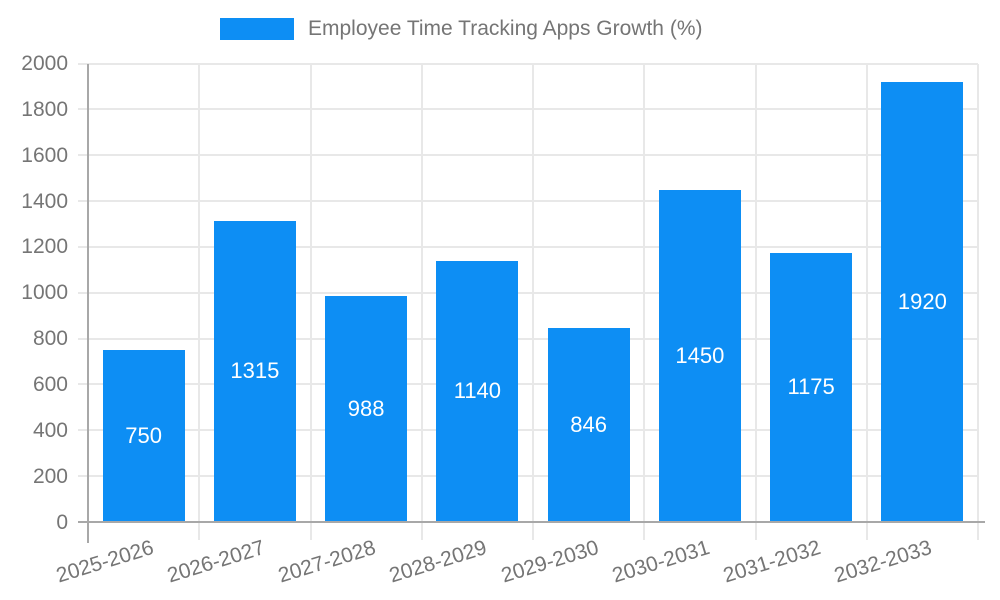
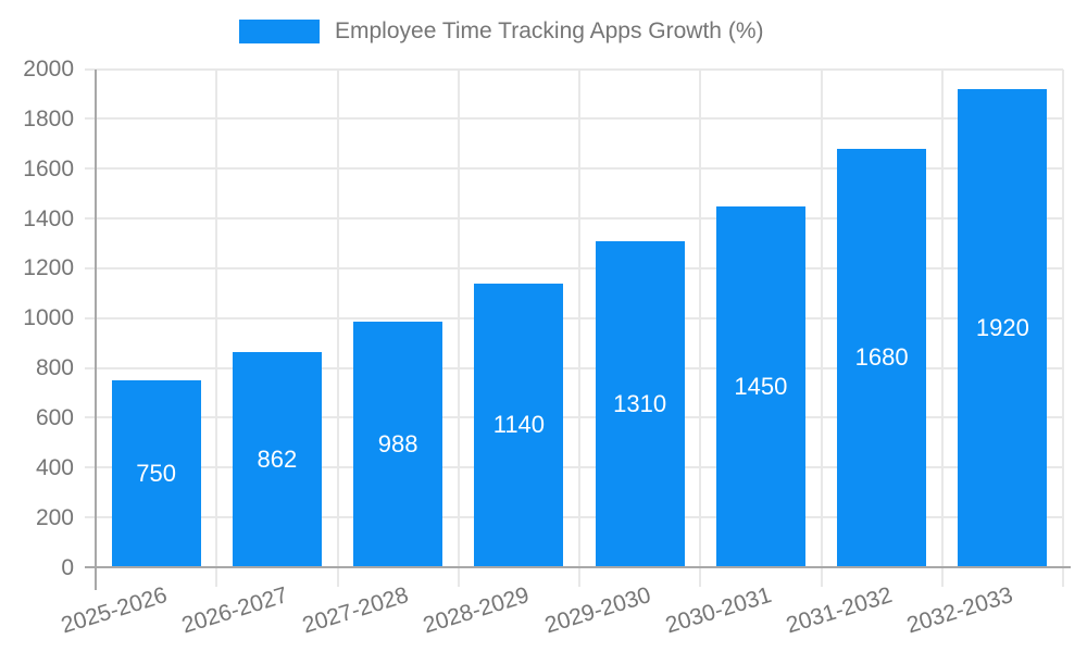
2026-2027: 1315 -> 862
2029-2030: 846 -> 1310
2031-2032: 1175 -> 1680
